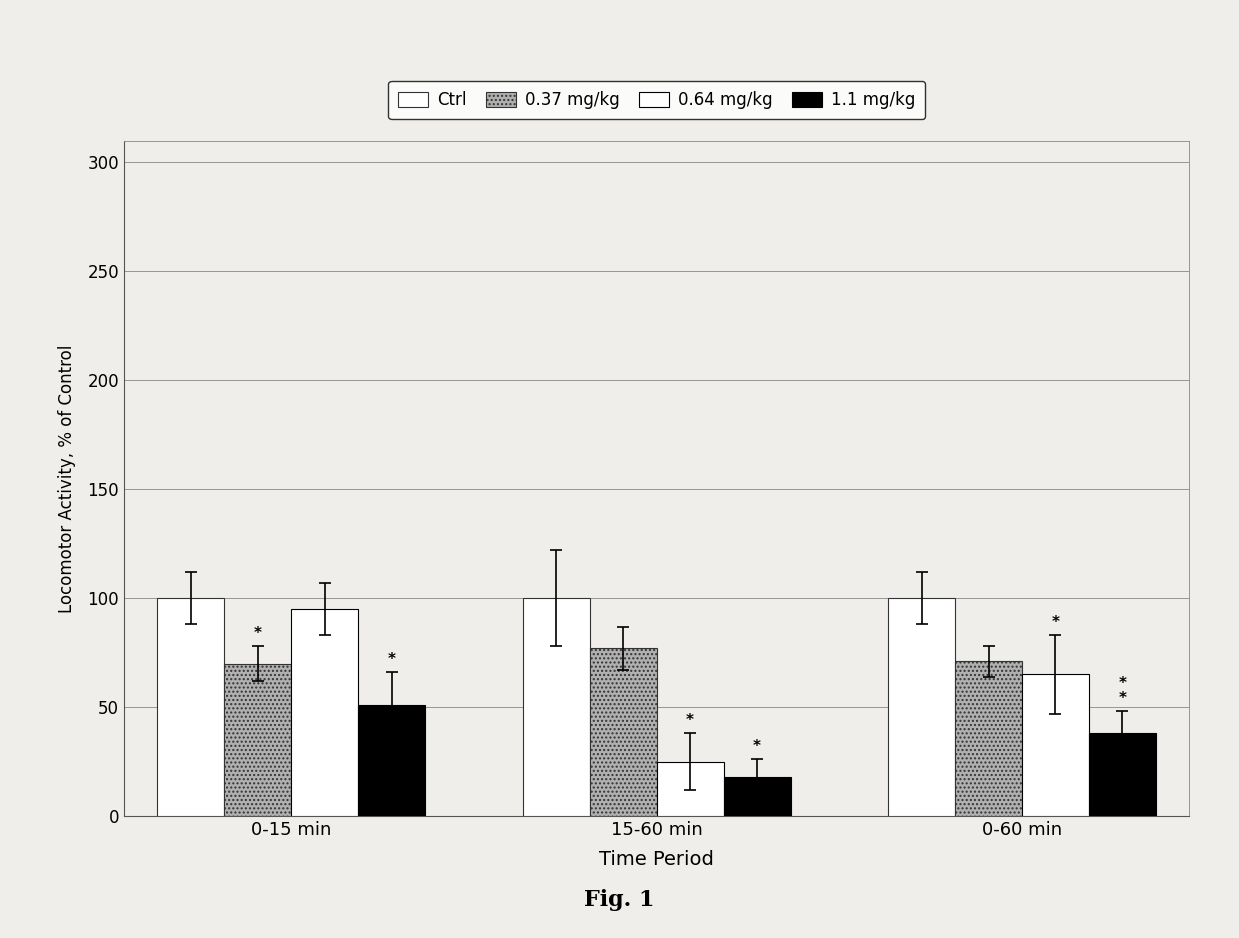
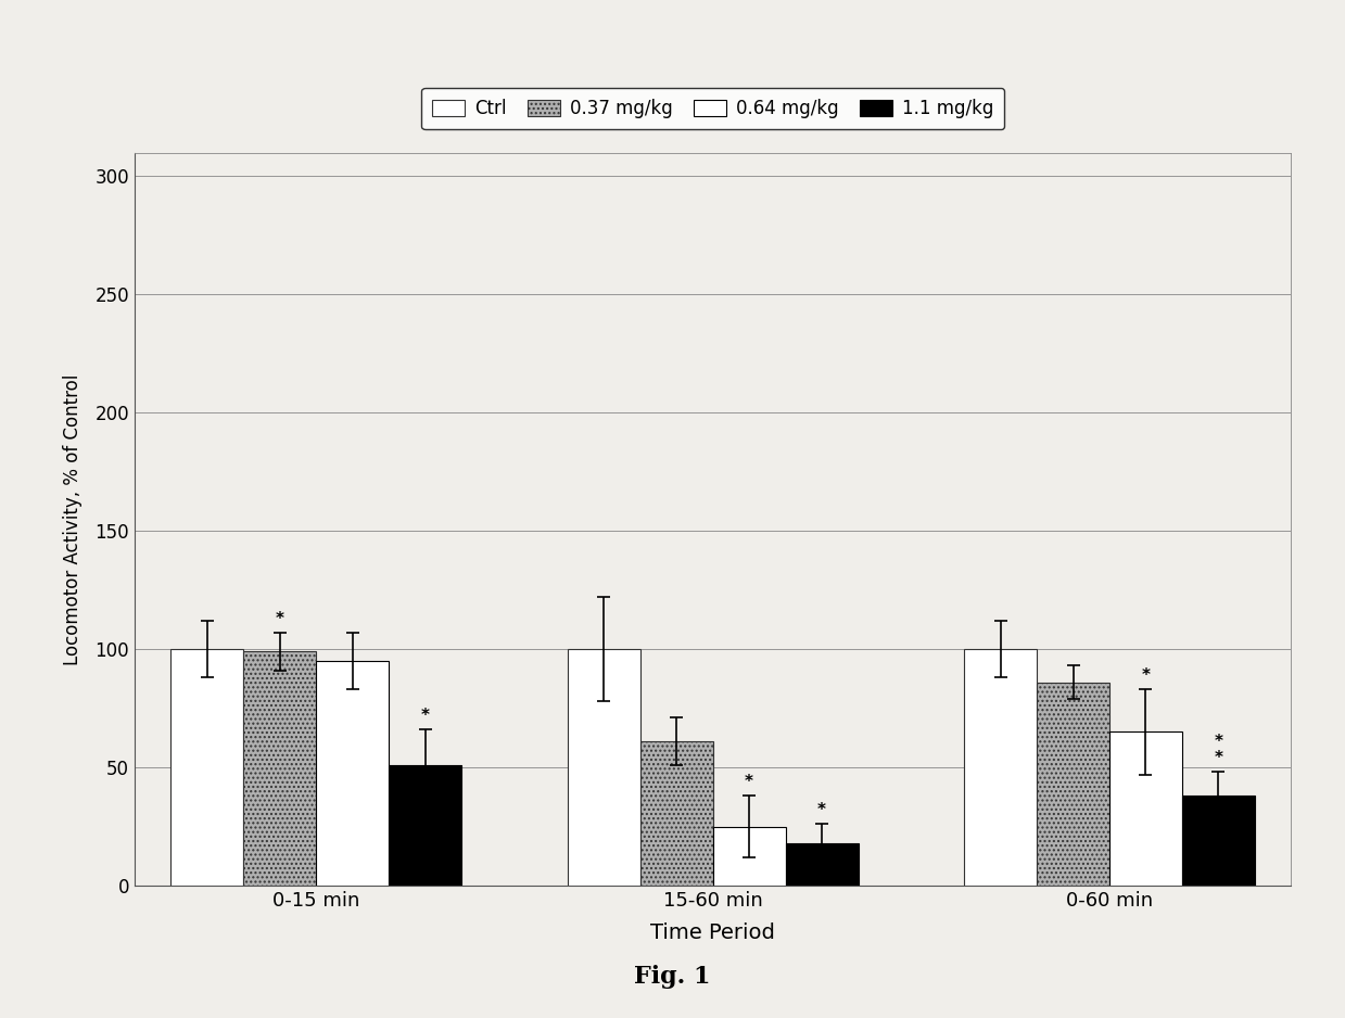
0.37 mg/kg/0-15 min: 70 -> 99
0.37 mg/kg/15-60 min: 77 -> 61
0.37 mg/kg/0-60 min: 71 -> 86
